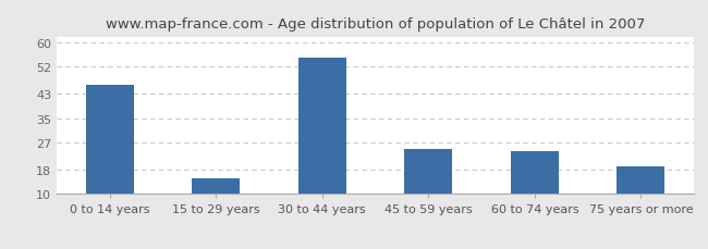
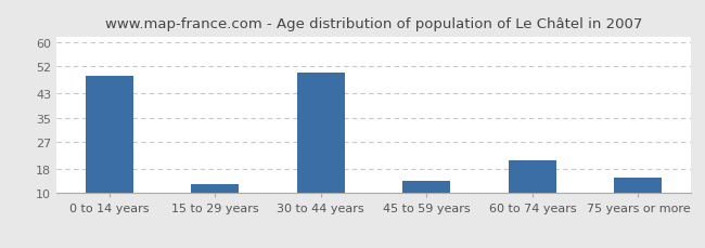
0 to 14 years: 46 -> 49
15 to 29 years: 15 -> 13
30 to 44 years: 55 -> 50
45 to 59 years: 25 -> 14
60 to 74 years: 24 -> 21
75 years or more: 19 -> 15
